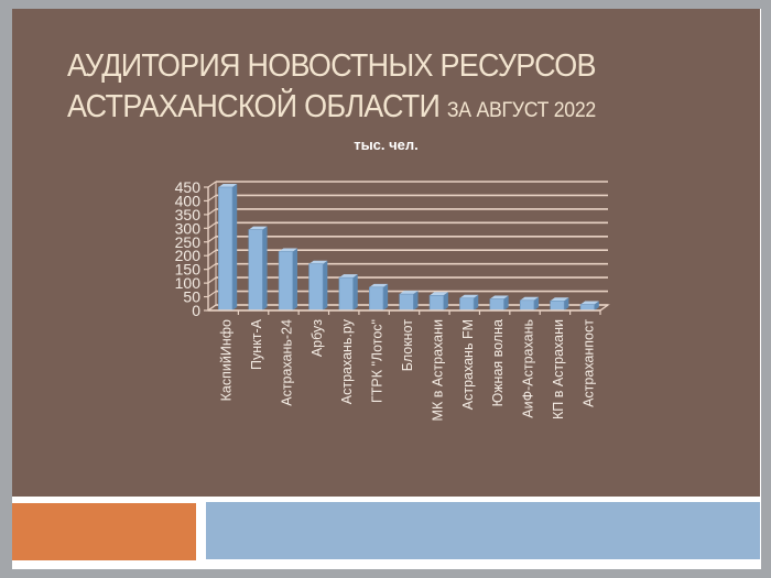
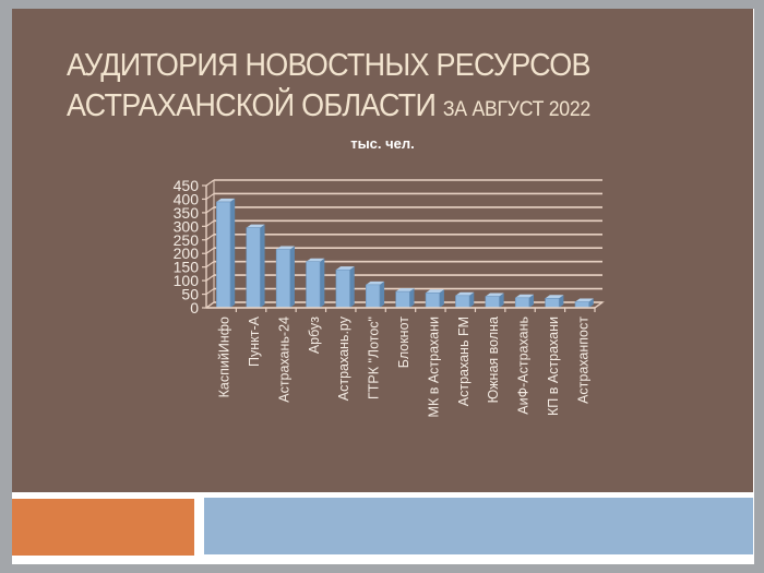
КаспийИнфо: 450 -> 390
Астрахань.ру: 120 -> 140
